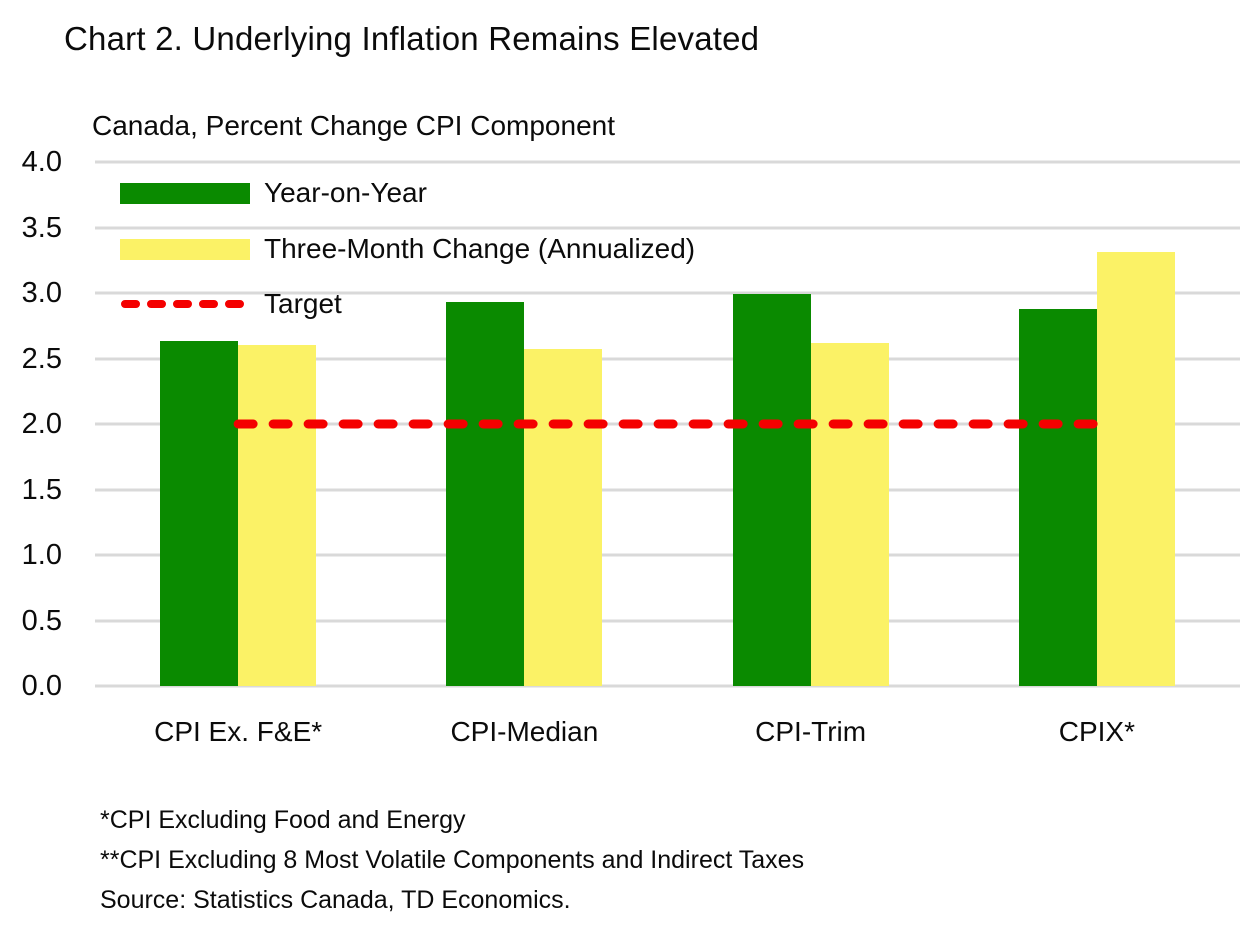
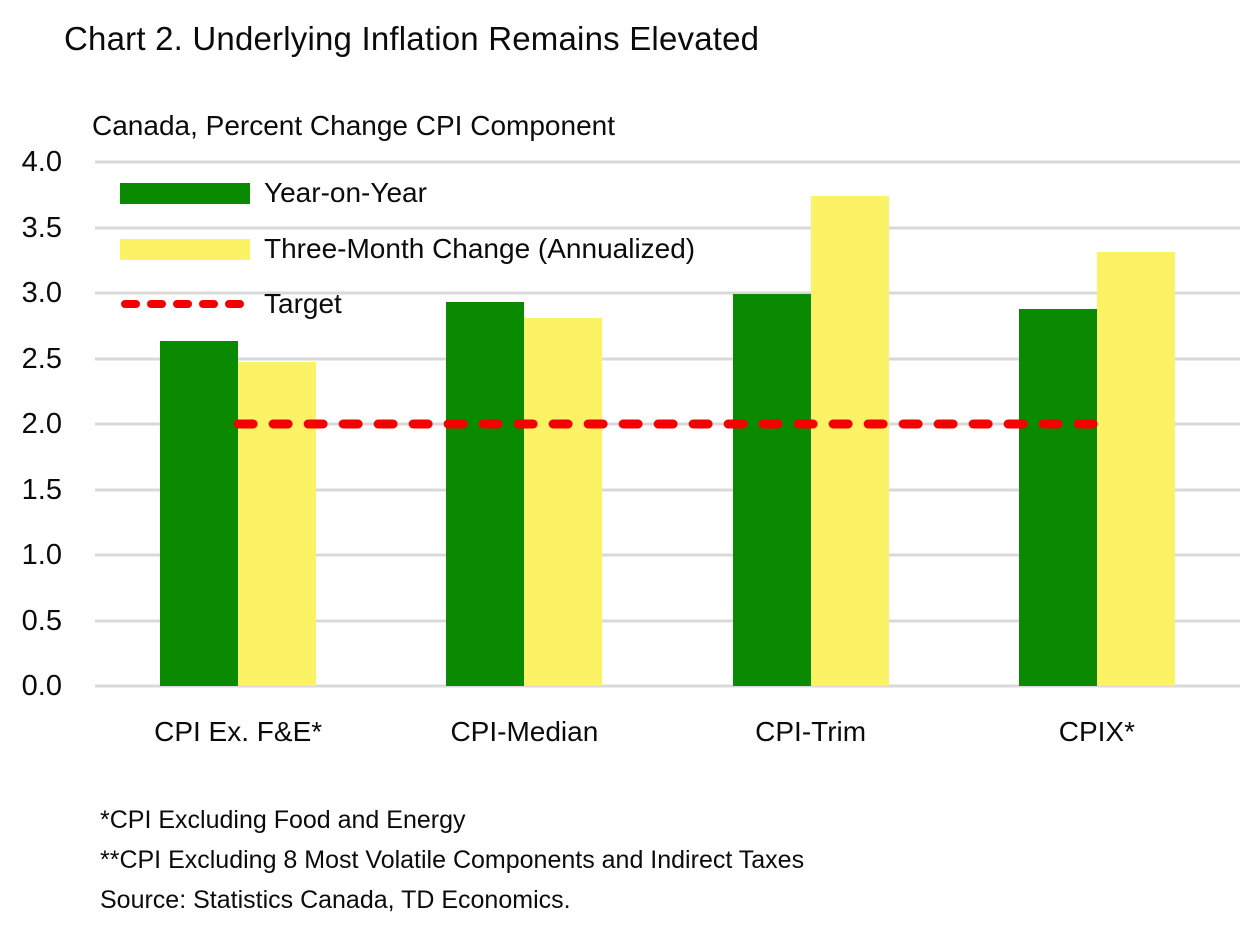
Three-Month Change (Annualized)/CPI Ex. F&E*: 2.60 -> 2.47
Three-Month Change (Annualized)/CPI-Median: 2.57 -> 2.81
Three-Month Change (Annualized)/CPI-Trim: 2.62 -> 3.74
